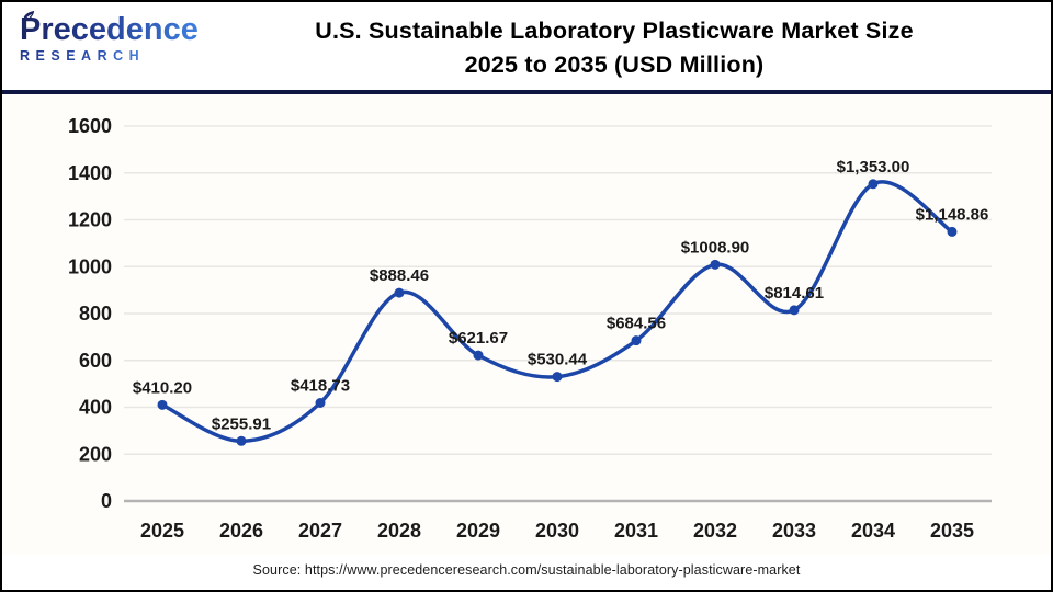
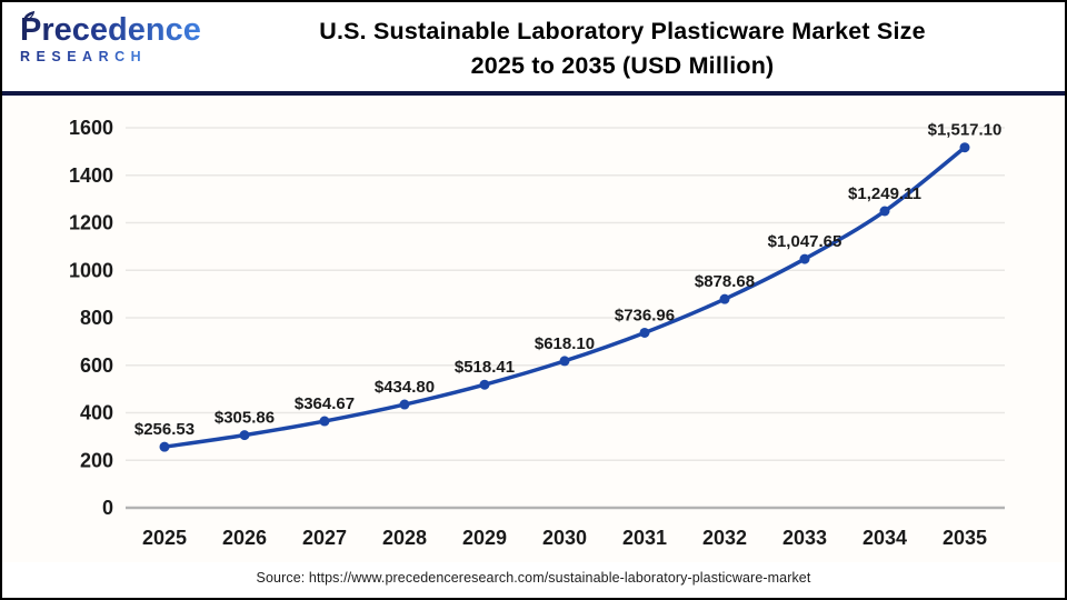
2025: $410.20 -> $256.53
2026: $255.91 -> $305.86
2027: $418.73 -> $364.67
2028: $888.46 -> $434.80
2029: $621.67 -> $518.41
2030: $530.44 -> $618.10
2031: $684.56 -> $736.96
2032: $1008.90 -> $878.68
2033: $814.61 -> $1,047.65
2034: $1,353.00 -> $1,249.11
2035: $1,148.86 -> $1,517.10
